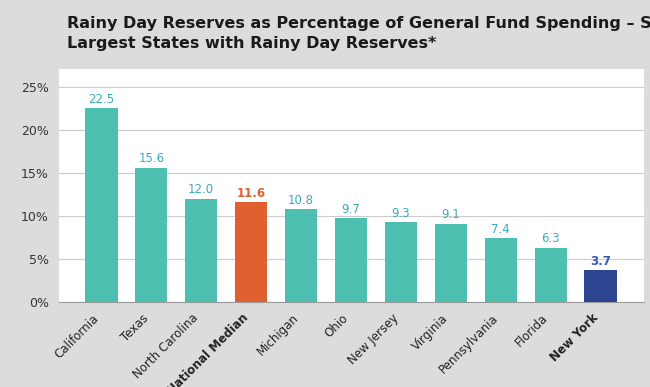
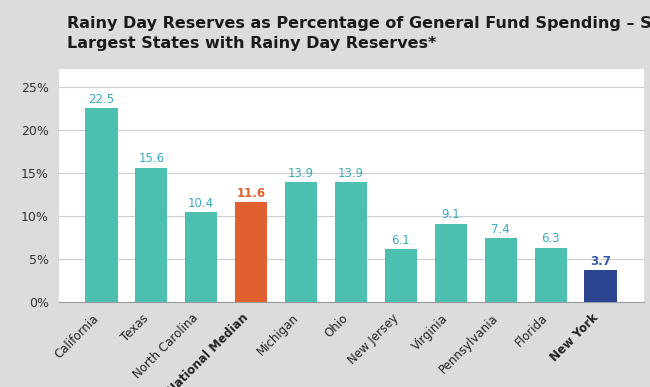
North Carolina: 12.0 -> 10.4
Michigan: 10.8 -> 13.9
Ohio: 9.7 -> 13.9
New Jersey: 9.3 -> 6.1
